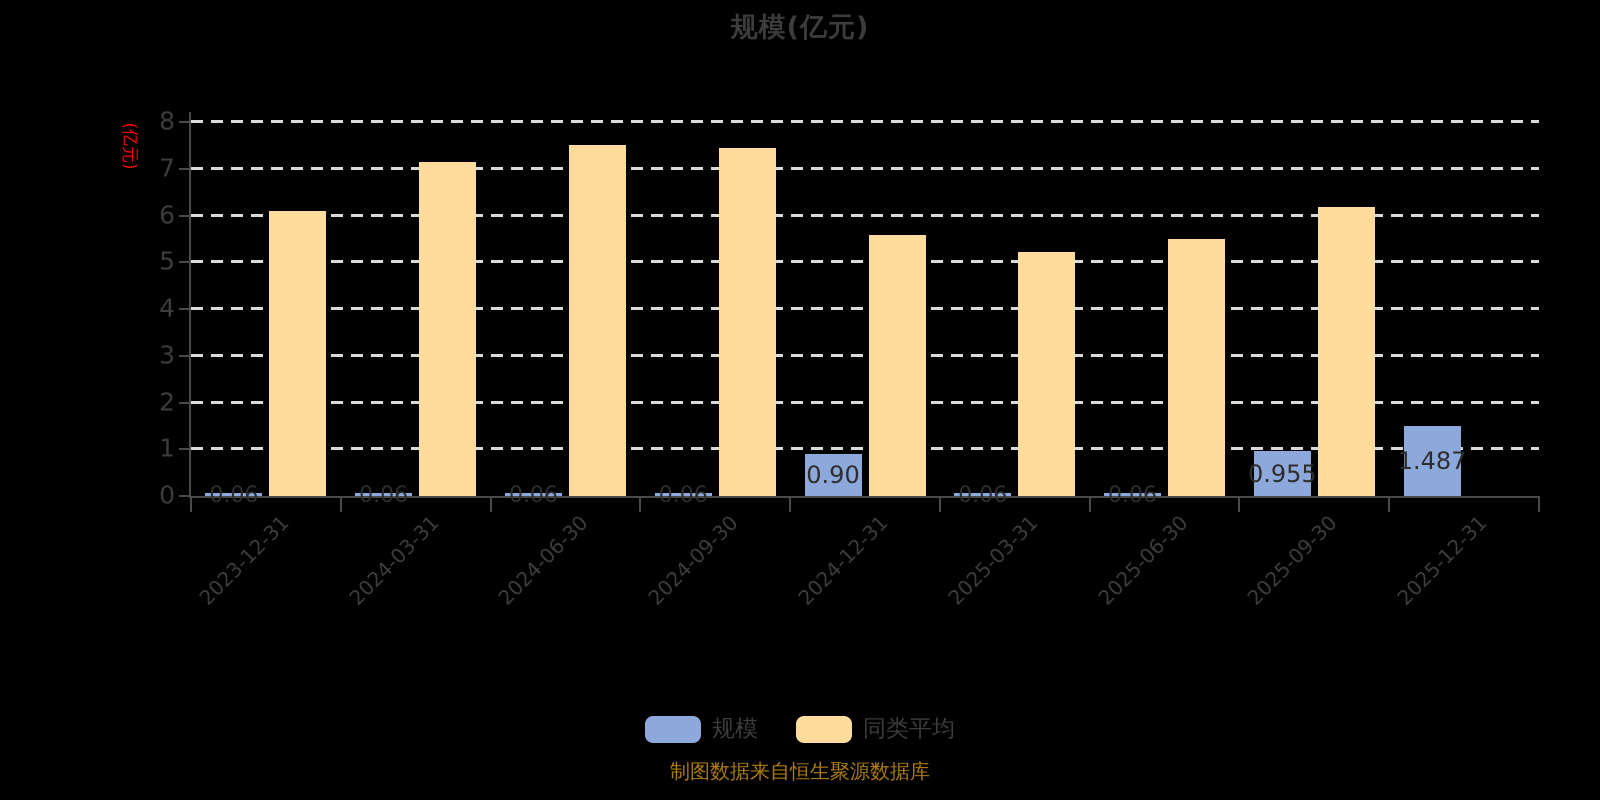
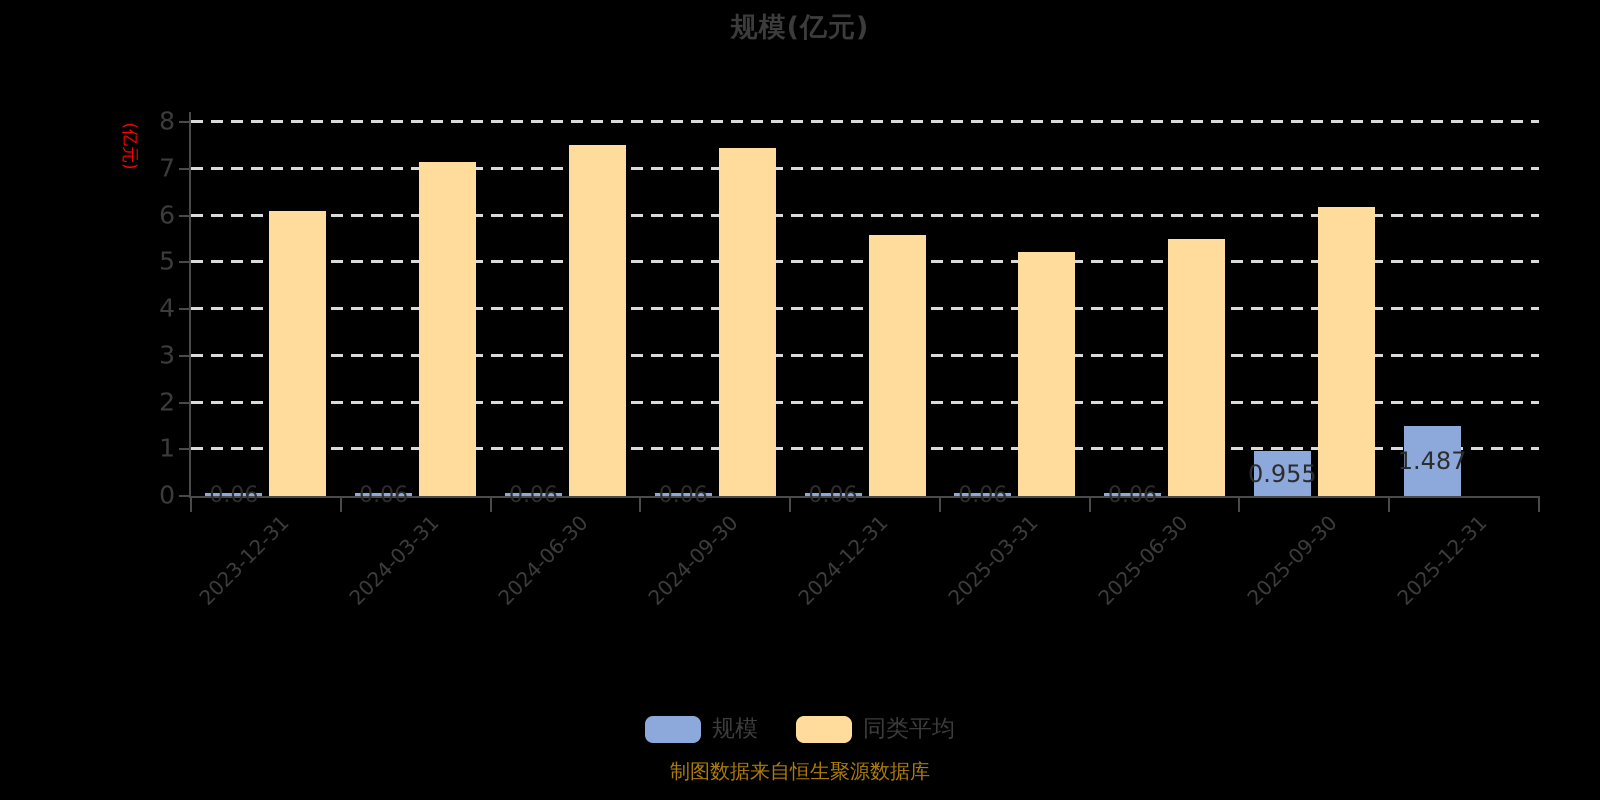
规模/2024-12-31: 0.90 -> 0.06
